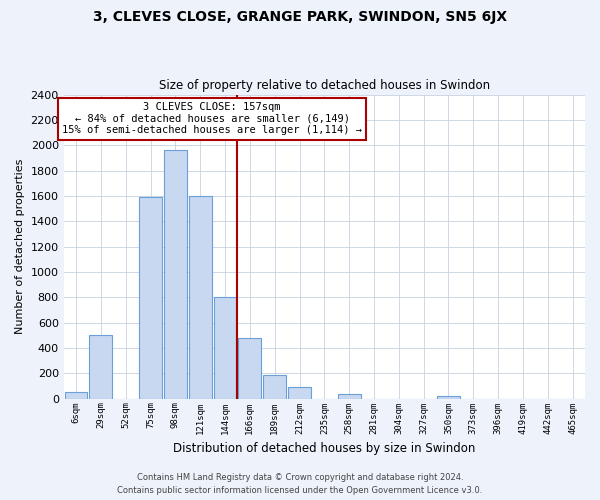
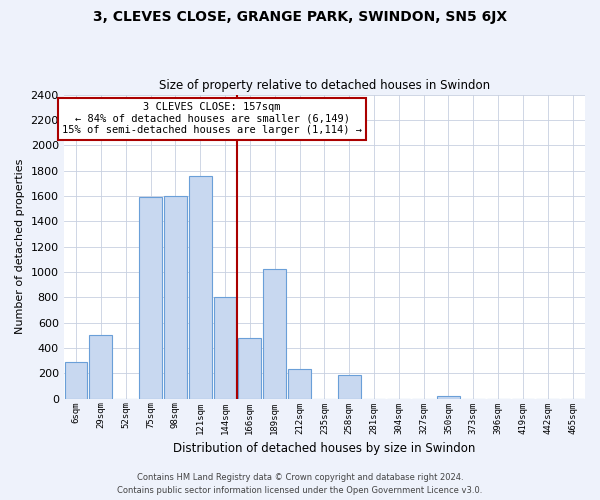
6sqm: 60 -> 290
98sqm: 1960 -> 1600
121sqm: 1600 -> 1760
189sqm: 190 -> 1020
212sqm: 100 -> 230
258sqm: 40 -> 190
